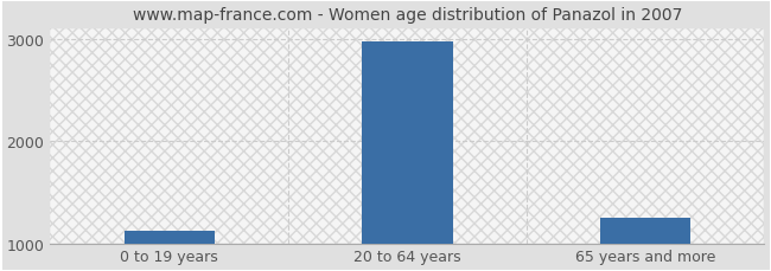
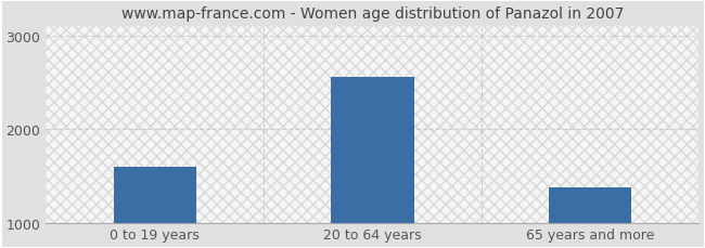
0 to 19 years: 1120 -> 1600
20 to 64 years: 2970 -> 2560
65 years and more: 1250 -> 1380
